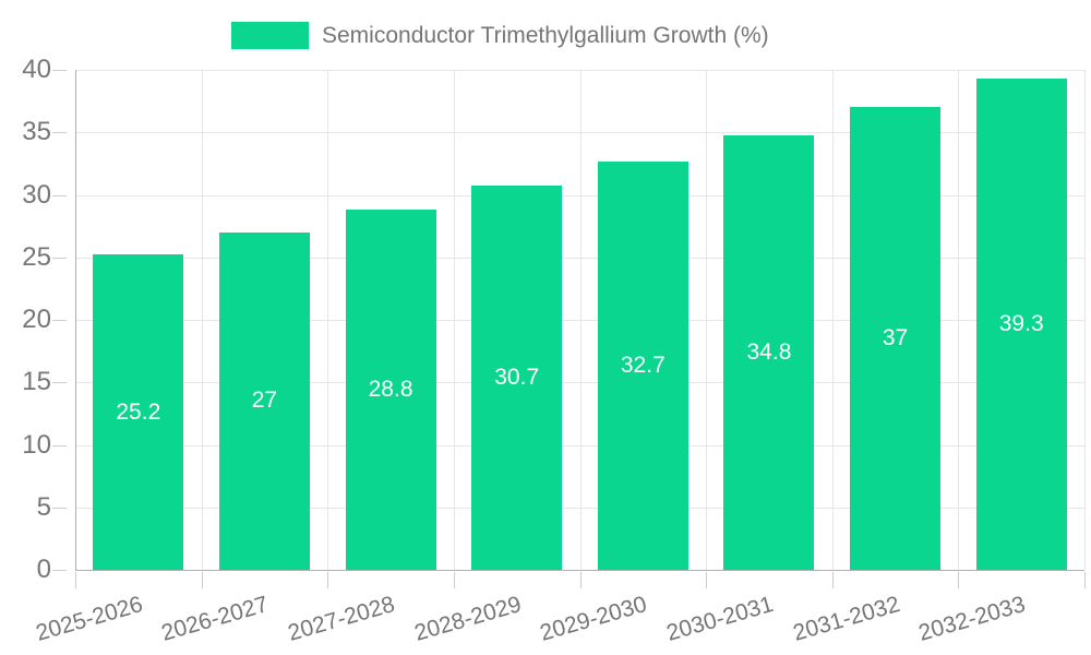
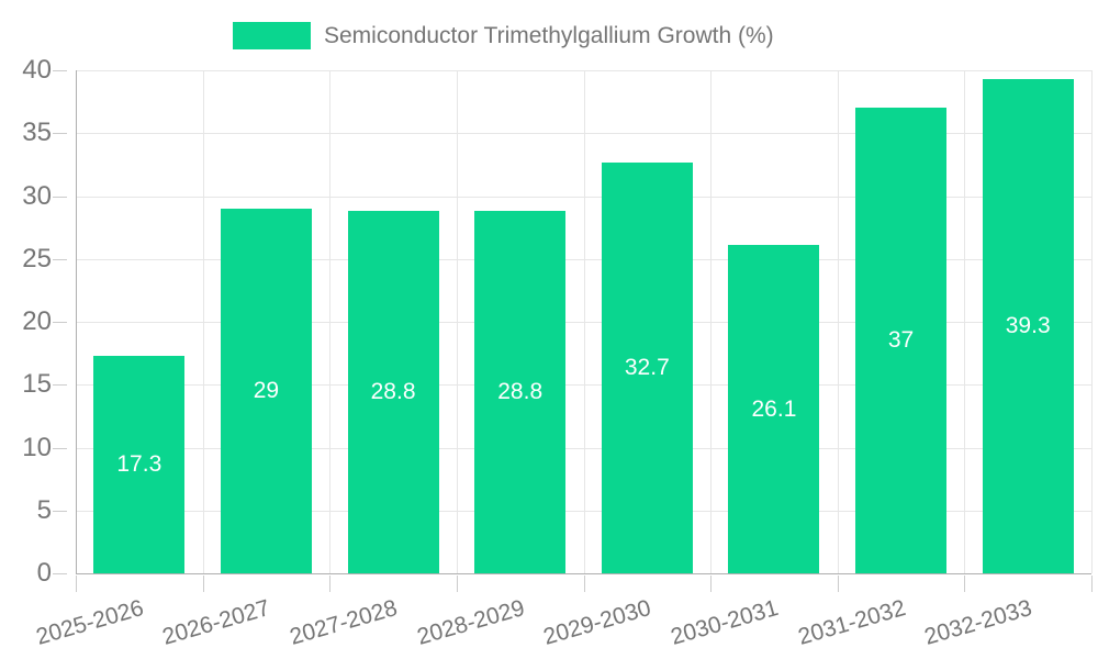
2025-2026: 25.2 -> 17.3
2026-2027: 27 -> 29
2028-2029: 30.7 -> 28.8
2030-2031: 34.8 -> 26.1
